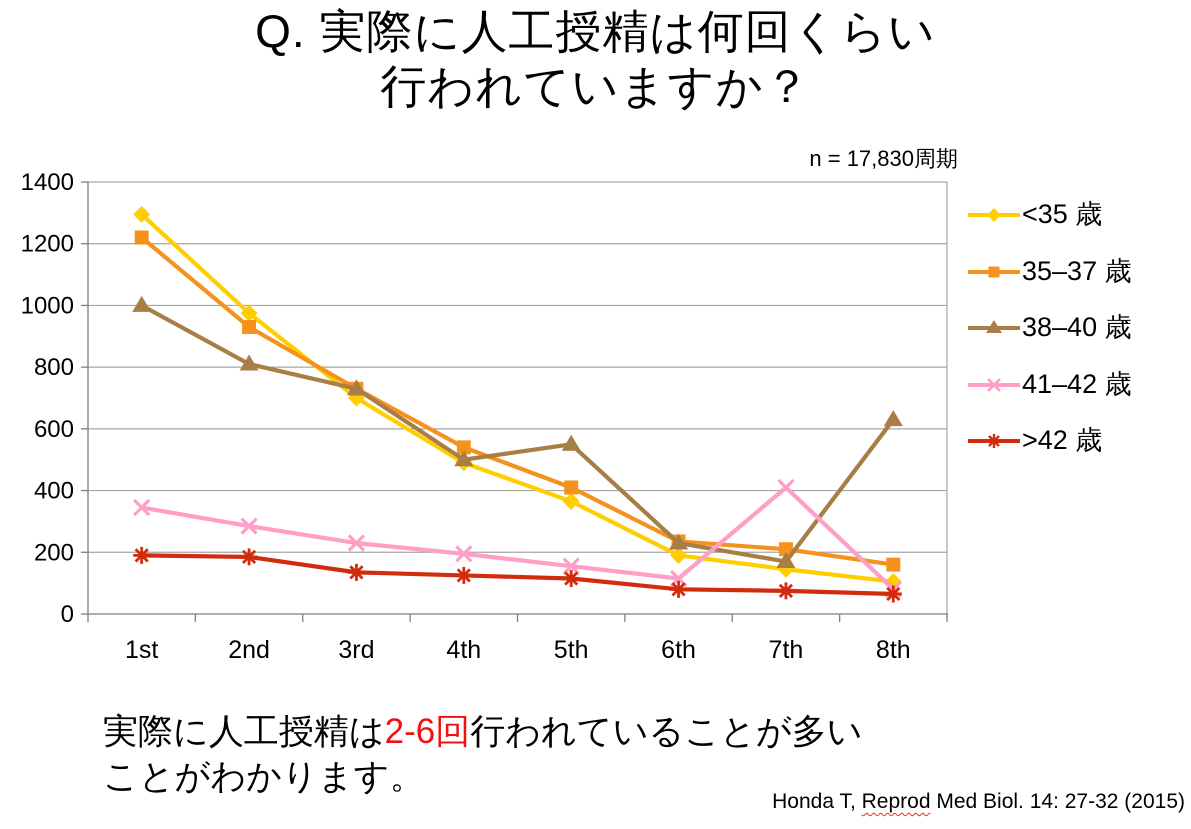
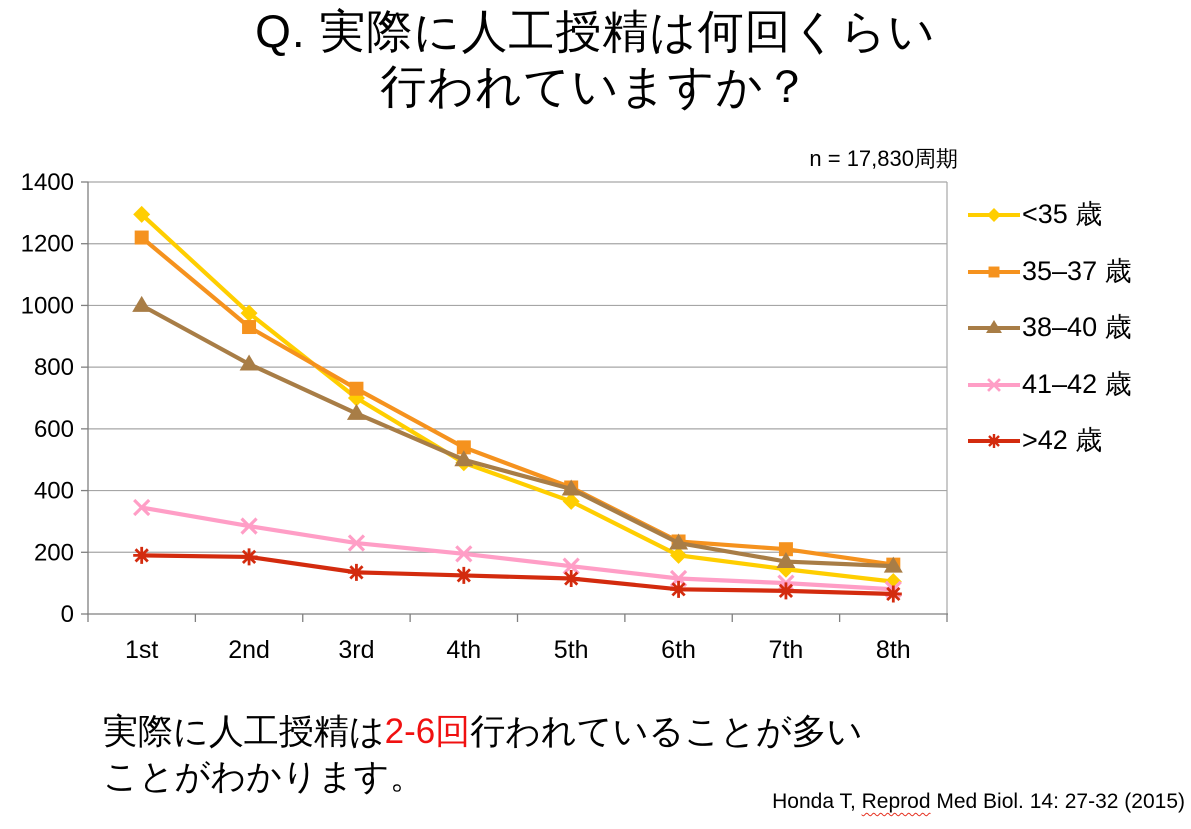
38–40 歳/3rd: 730 -> 650
38–40 歳/5th: 550 -> 400
41–42 歳/7th: 410 -> 100
38–40 歳/8th: 630 -> 160
